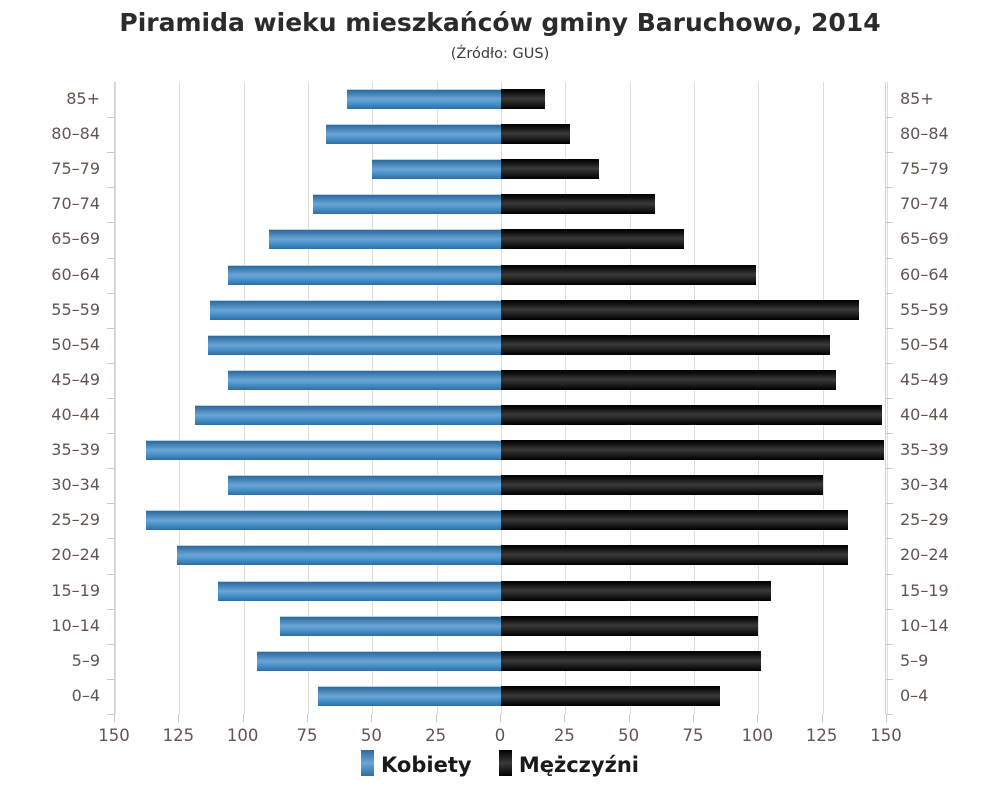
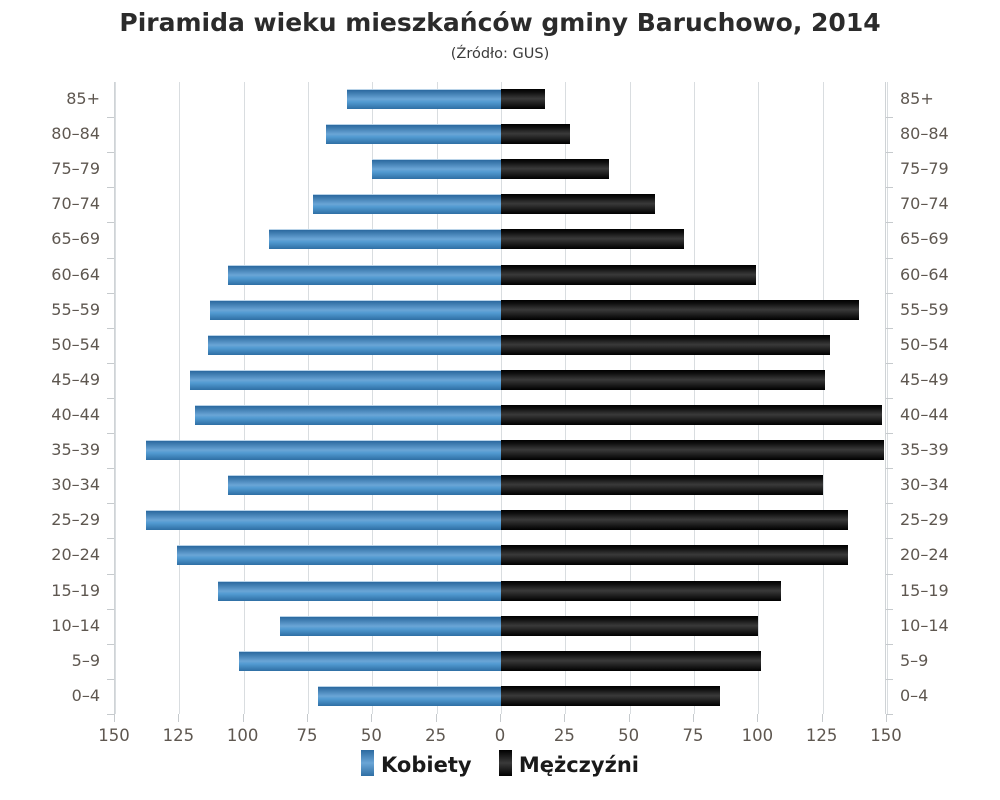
Mężczyźni/75–79: 38 -> 42
Kobiety/45–49: 106 -> 121
Mężczyźni/45–49: 130 -> 126
Mężczyźni/15–19: 105 -> 109
Kobiety/5–9: 95 -> 102
